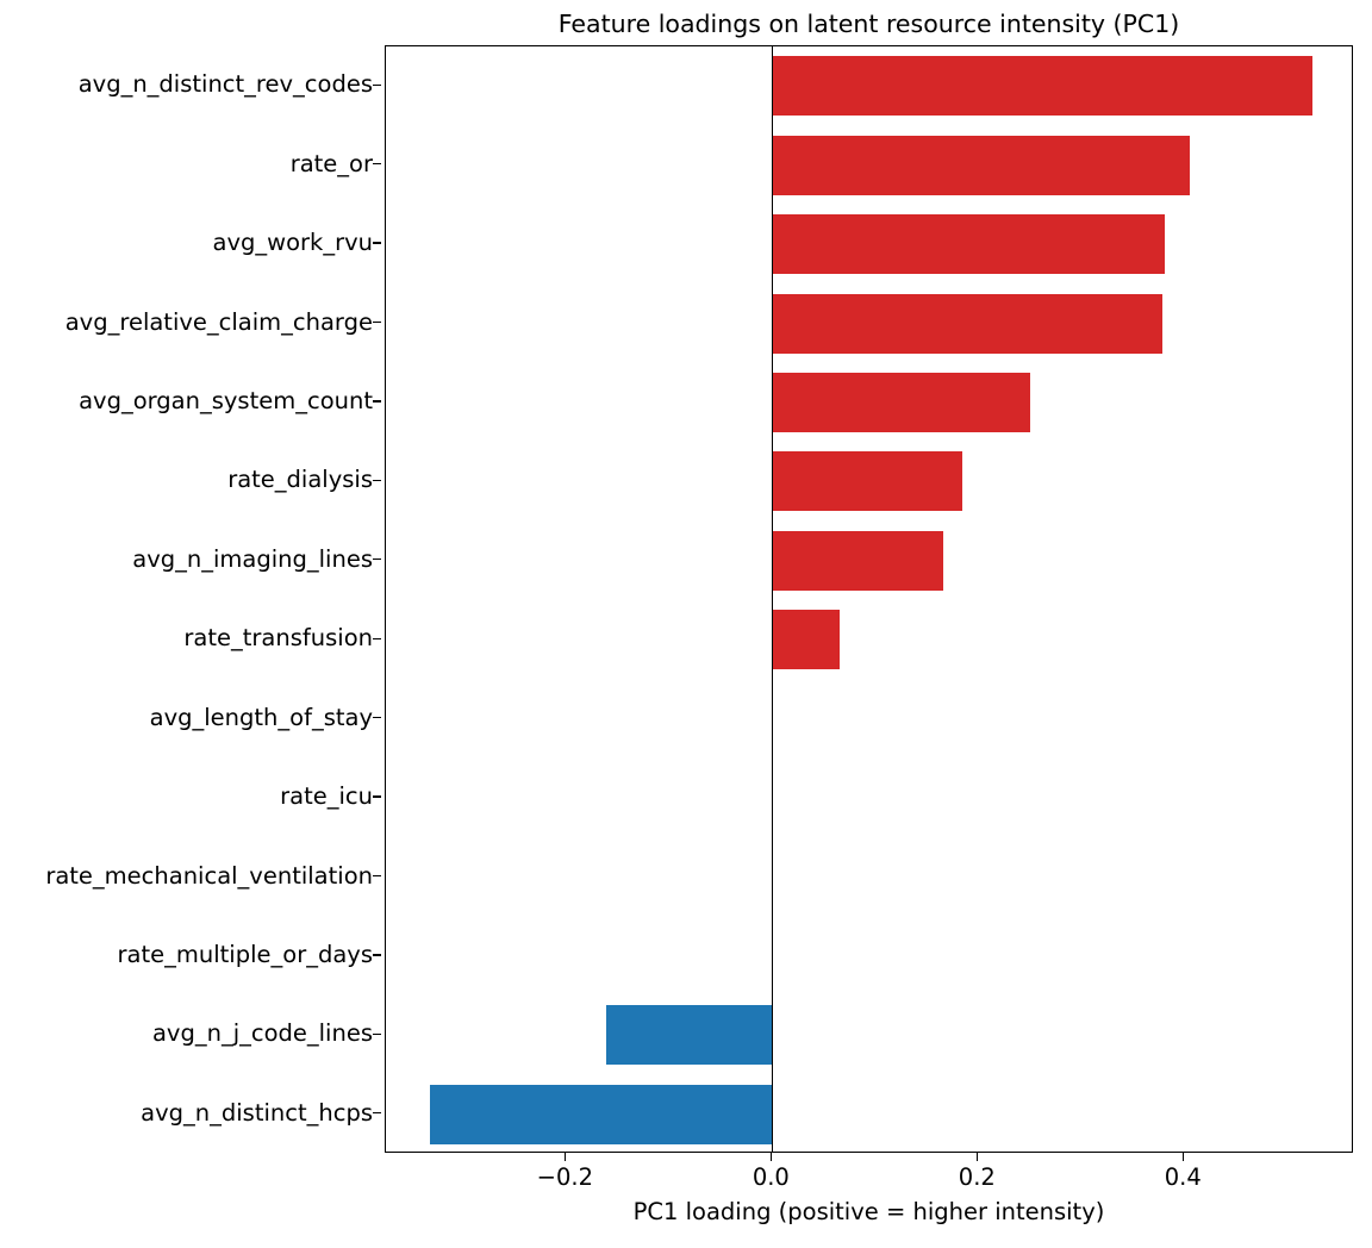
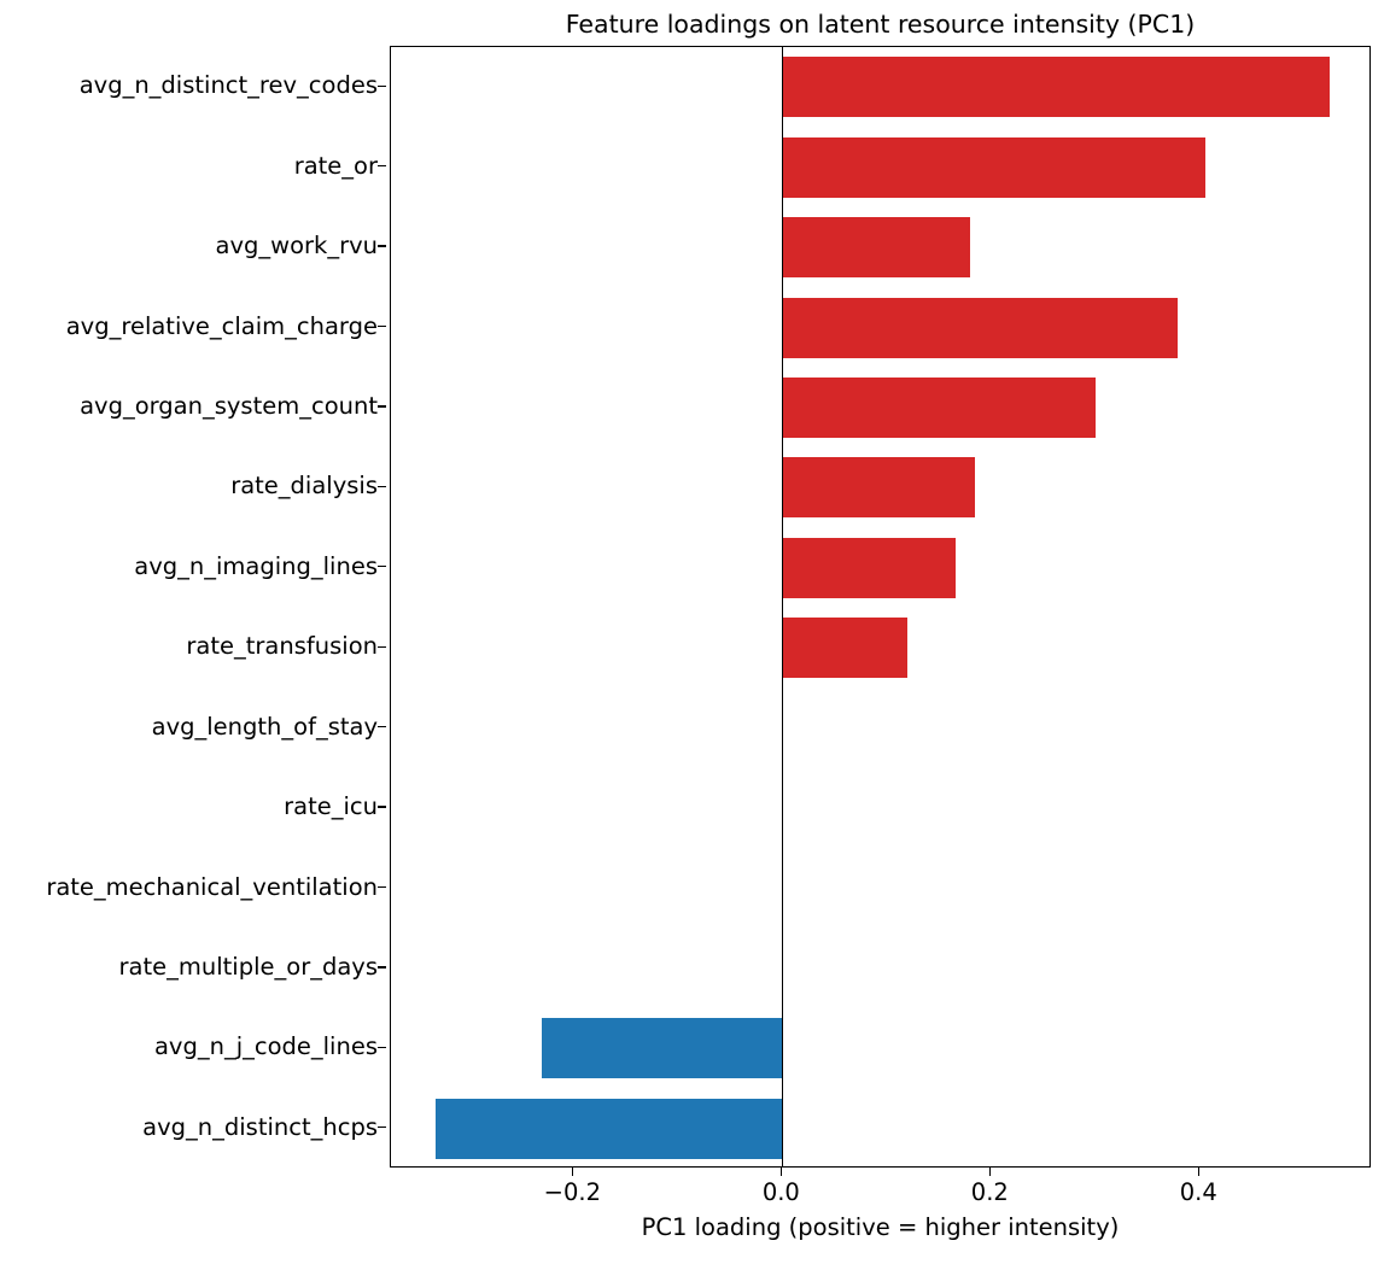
avg_work_rvu: 0.38 -> 0.18
avg_organ_system_count: 0.25 -> 0.30
rate_transfusion: 0.07 -> 0.12
avg_n_j_code_lines: -0.16 -> -0.23
